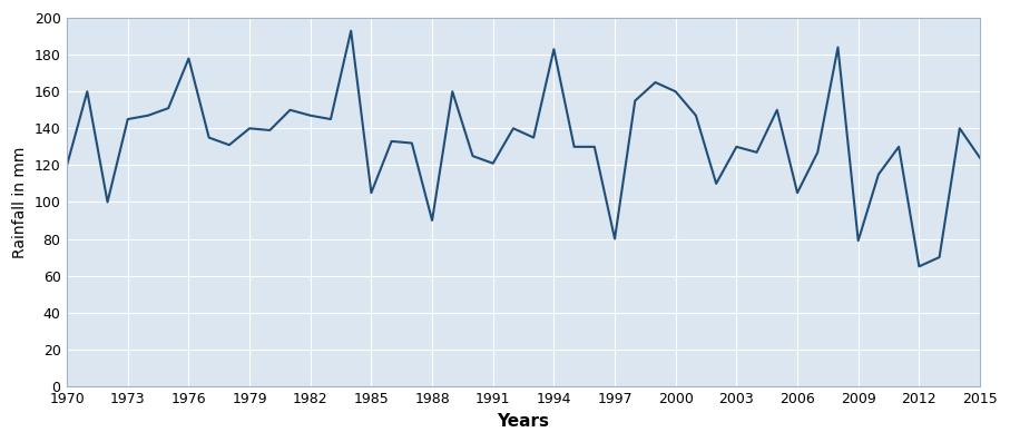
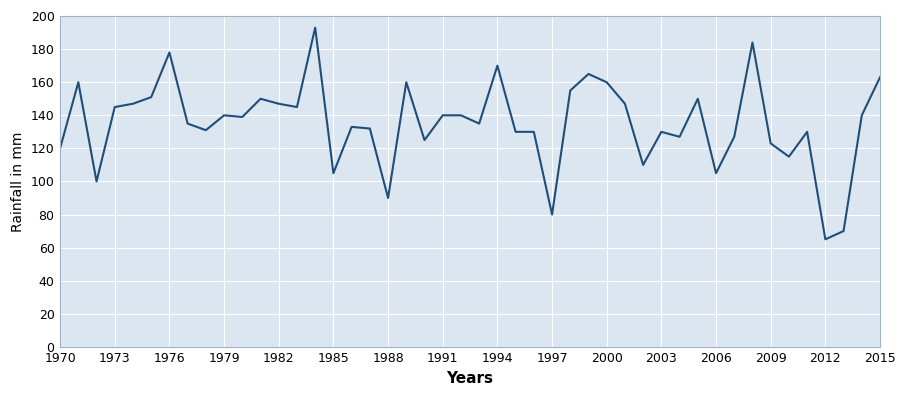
1991: 121 -> 140
1994: 183 -> 170
2009: 79 -> 123
2015: 124 -> 163
